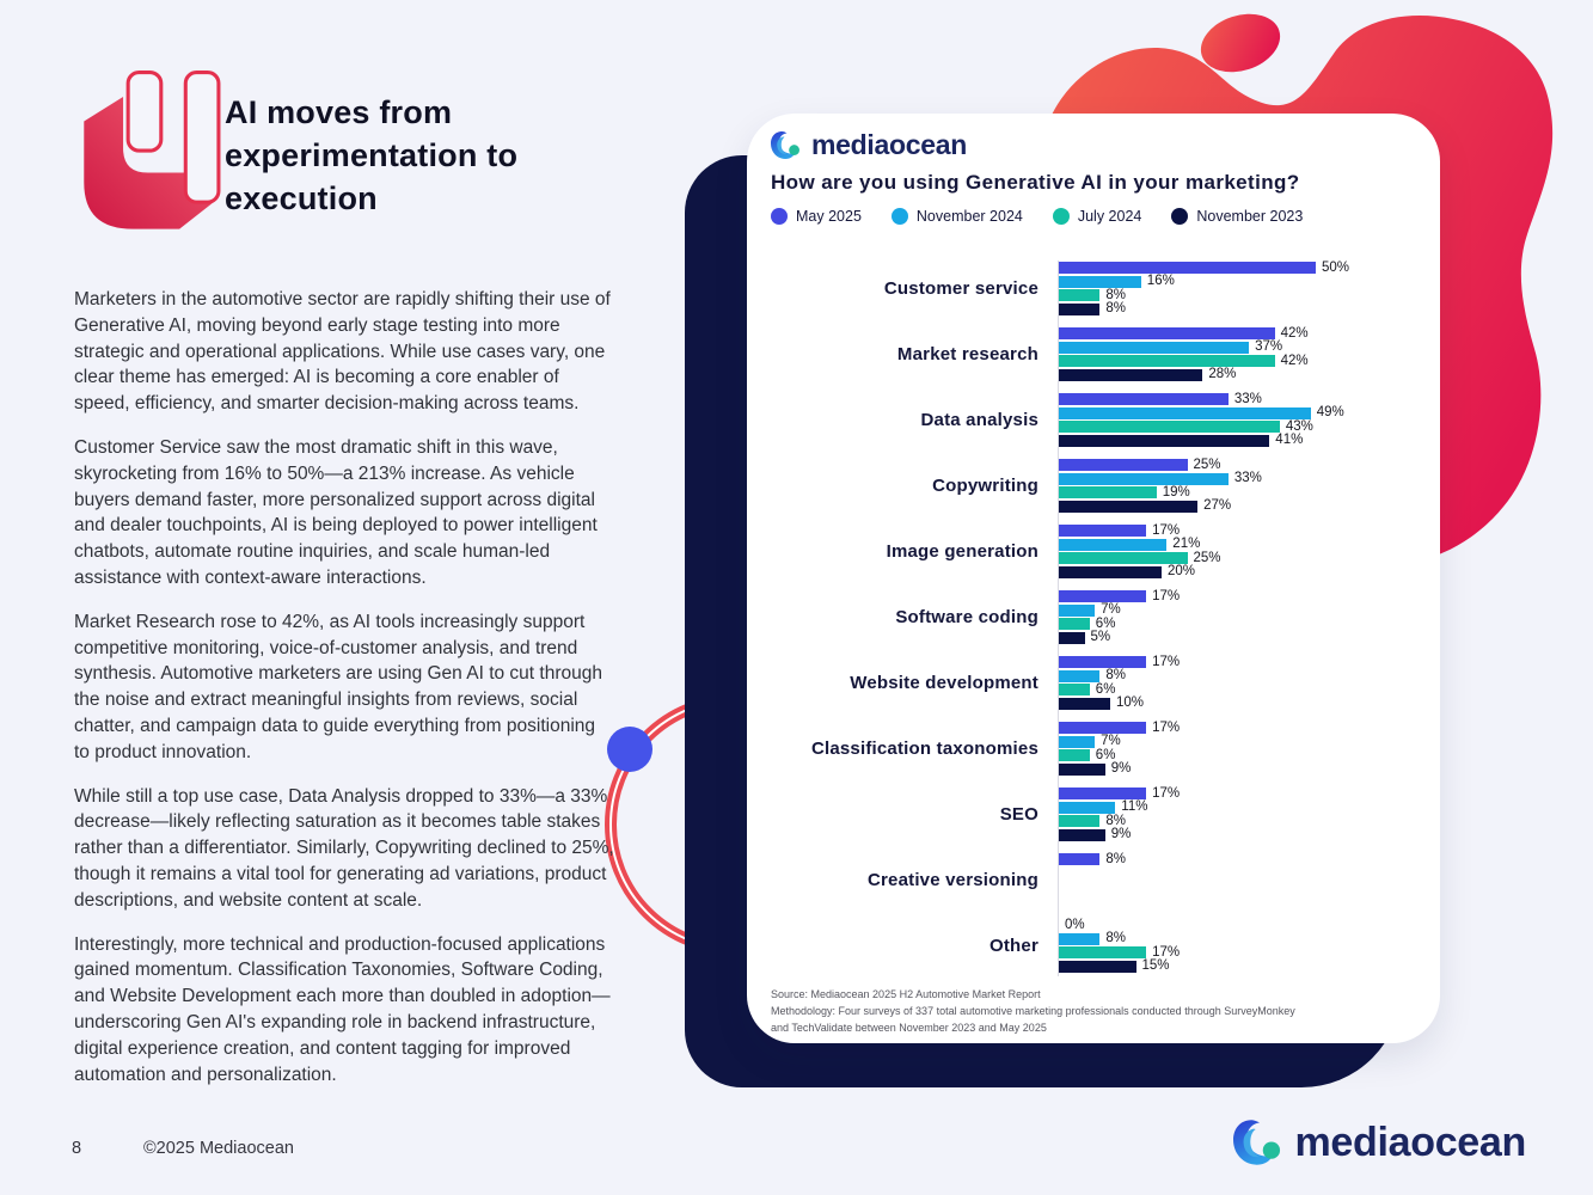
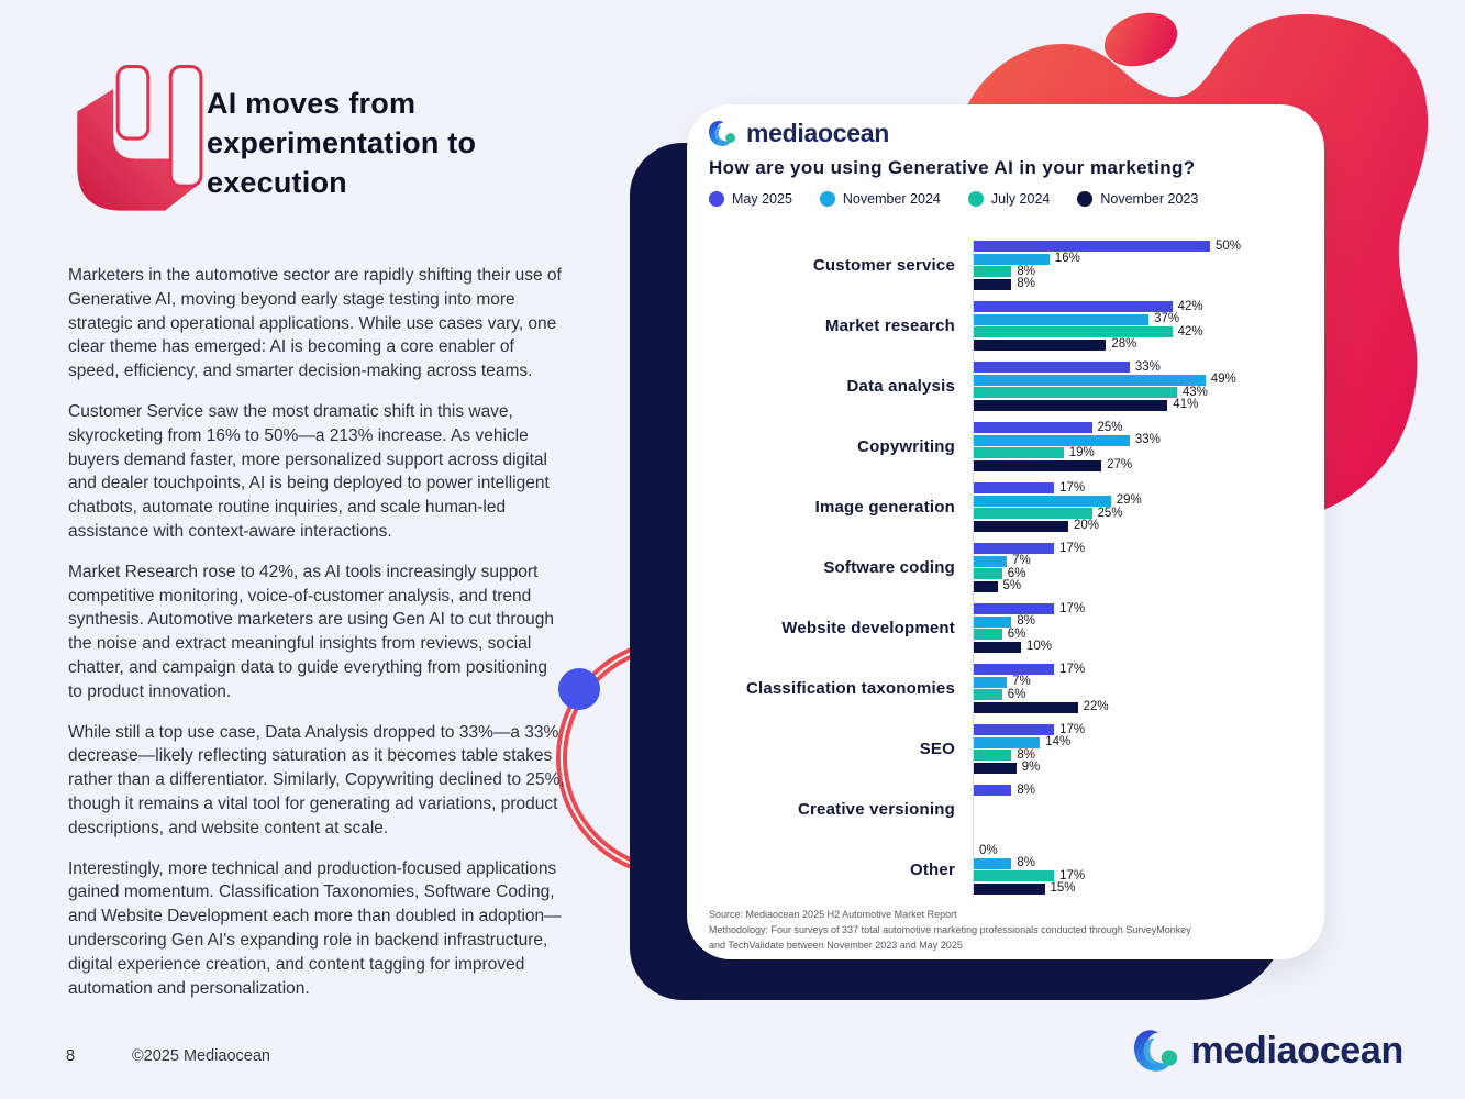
November 2024/Image generation: 21% -> 29%
November 2023/Classification taxonomies: 9% -> 22%
November 2024/SEO: 11% -> 14%
